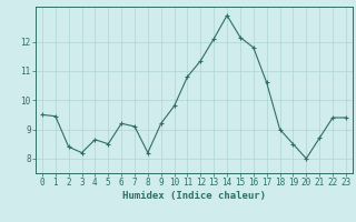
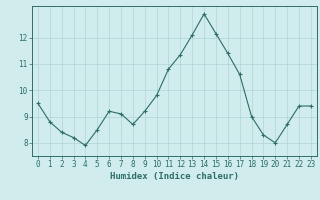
1: 9.45 -> 8.80
4: 8.65 -> 7.90
8: 8.20 -> 8.70
16: 11.80 -> 11.40
19: 8.50 -> 8.30
